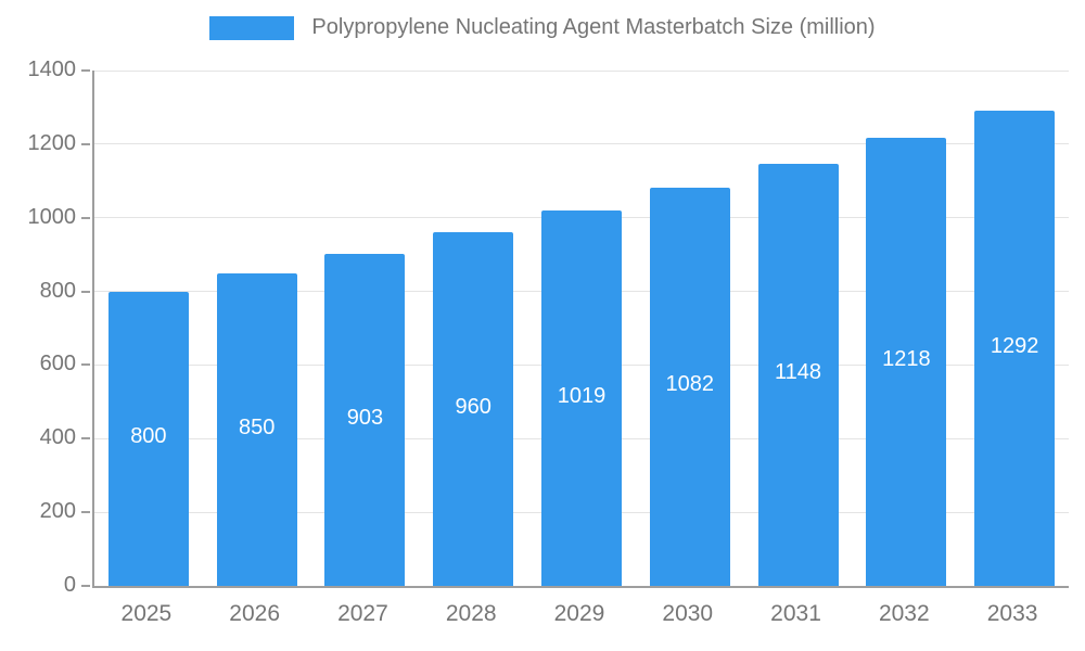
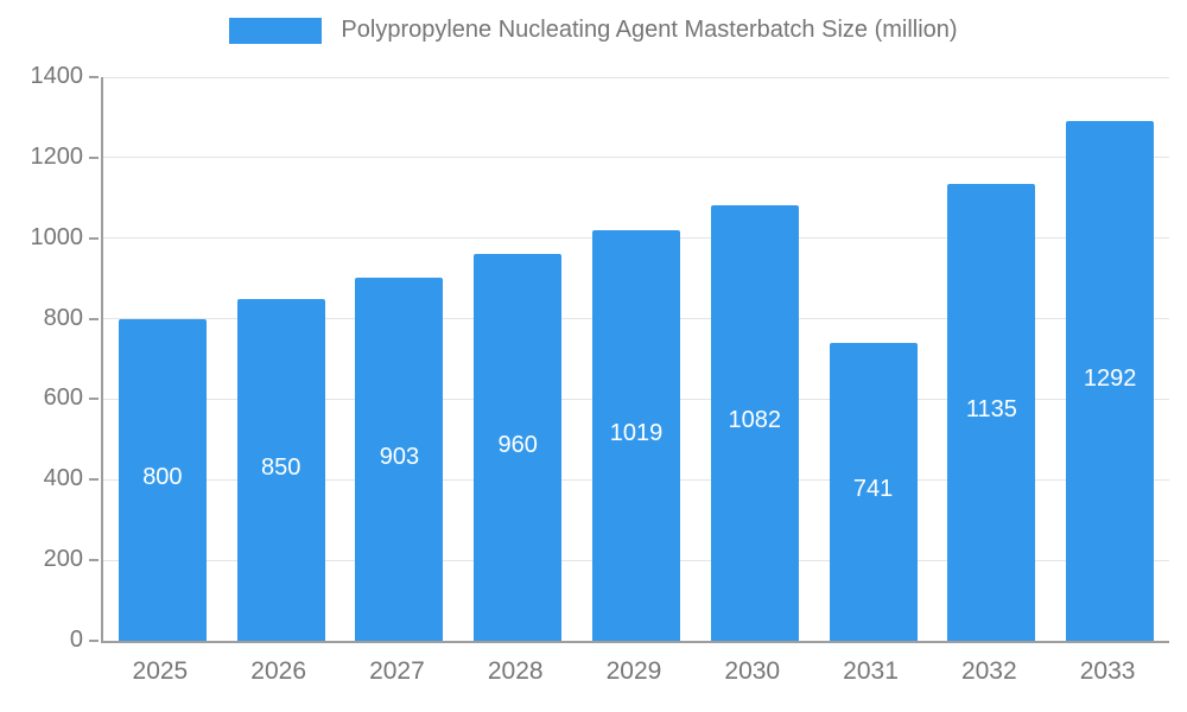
2031: 1148 -> 741
2032: 1218 -> 1135
